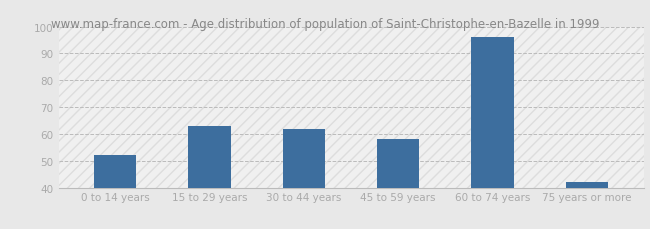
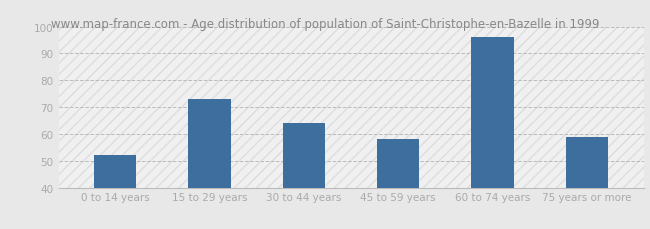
15 to 29 years: 63 -> 73
30 to 44 years: 62 -> 64
75 years or more: 42 -> 59
